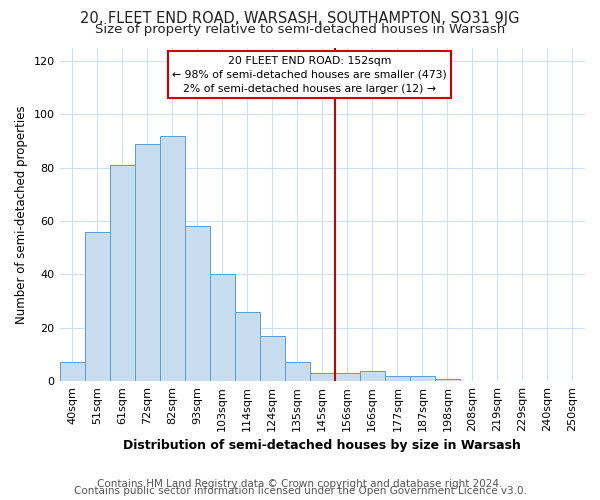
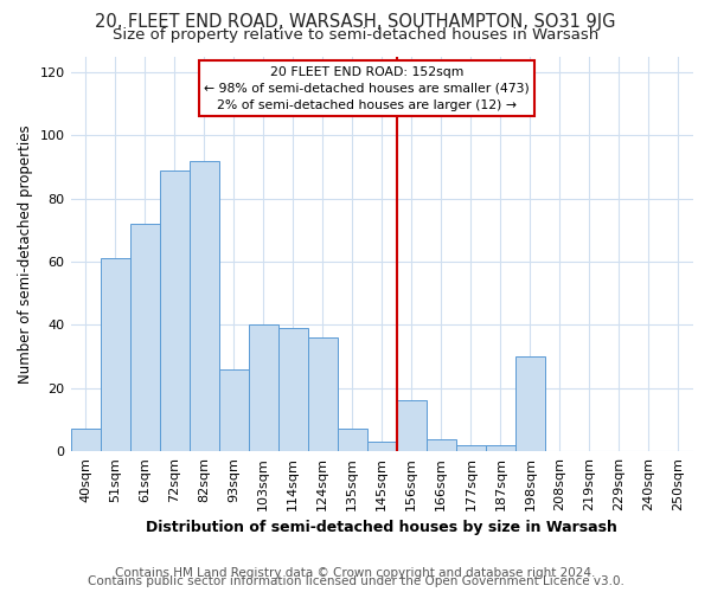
51sqm: 56 -> 61
61sqm: 81 -> 72
93sqm: 58 -> 26
114sqm: 26 -> 39
124sqm: 17 -> 36
156sqm: 3 -> 16
198sqm: 1 -> 30
